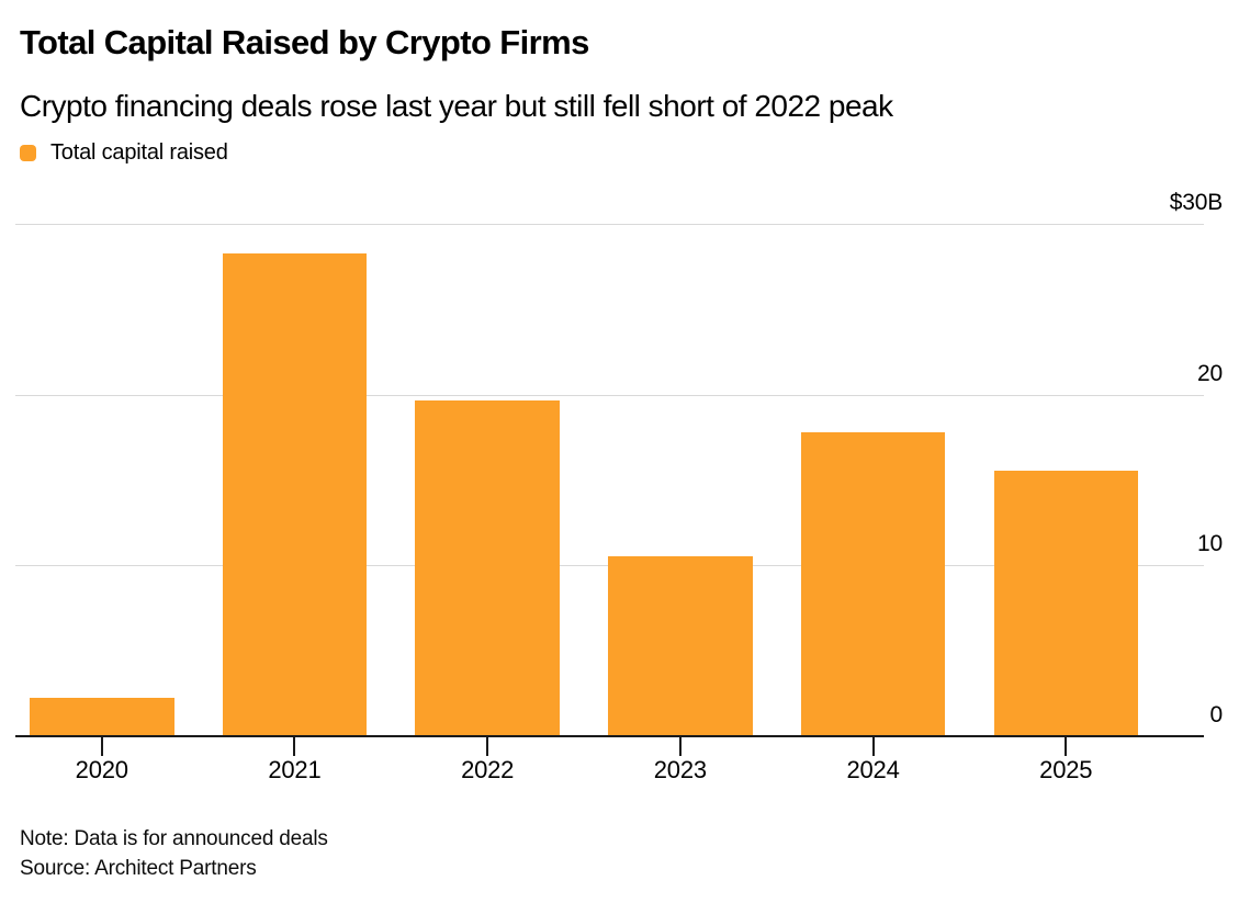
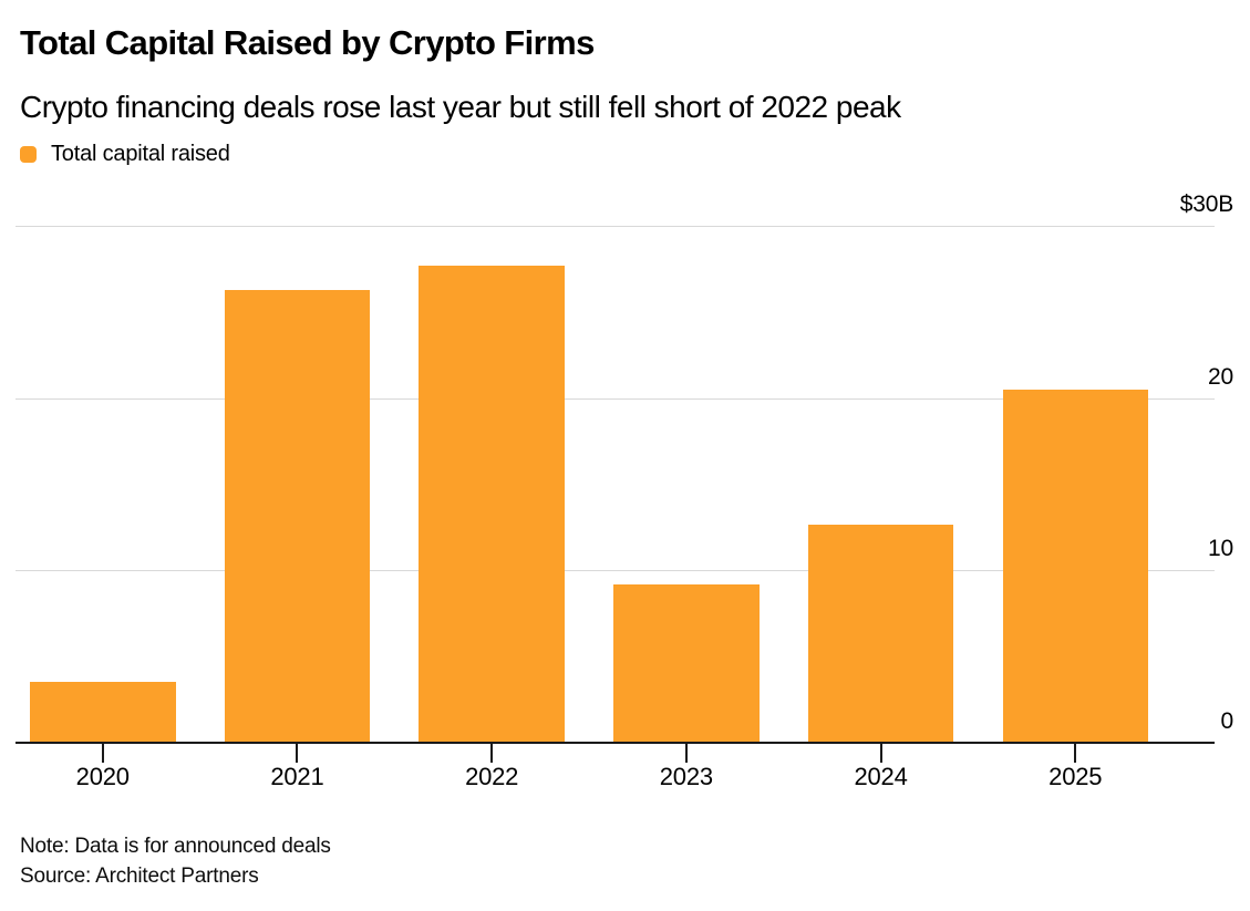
2020: $2.2B -> $3.5B
2021: $28.2B -> $26.2B
2022: $19.6B -> $27.6B
2023: $10.5B -> $9.1B
2024: $17.7B -> $12.6B
2025: $15.5B -> $20.4B
